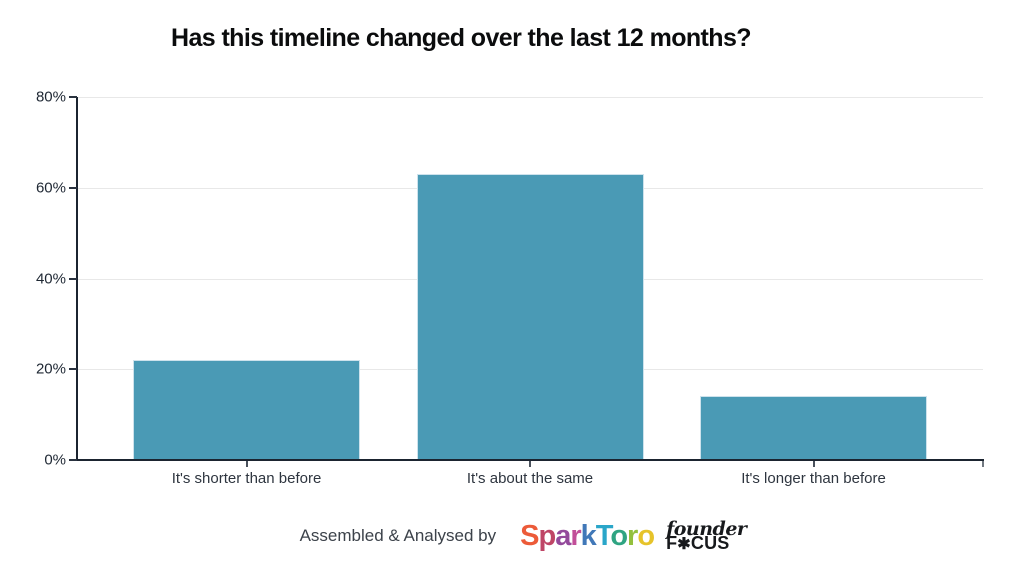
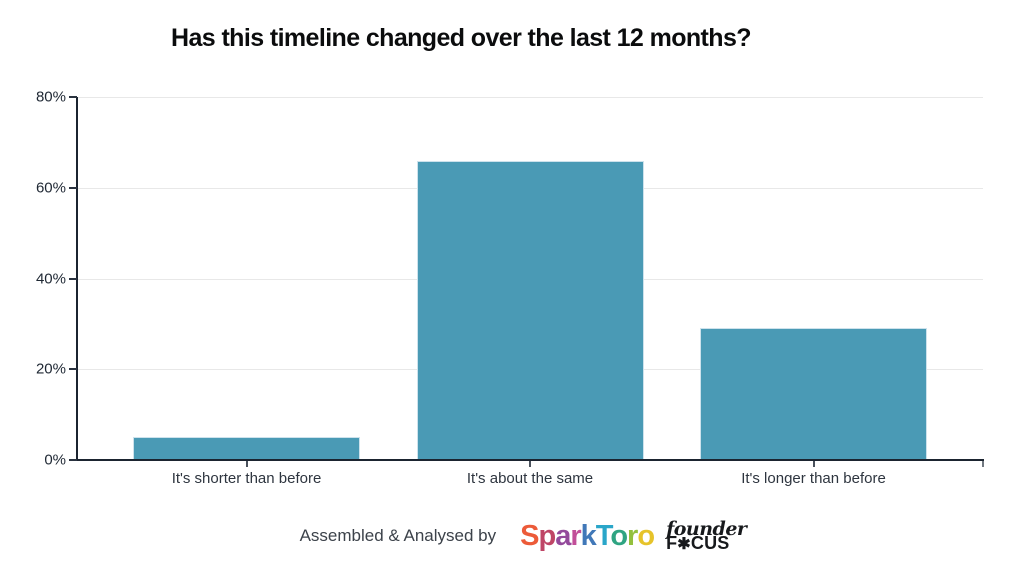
It's shorter than before: 22% -> 5%
It's about the same: 63% -> 66%
It's longer than before: 14% -> 29%
